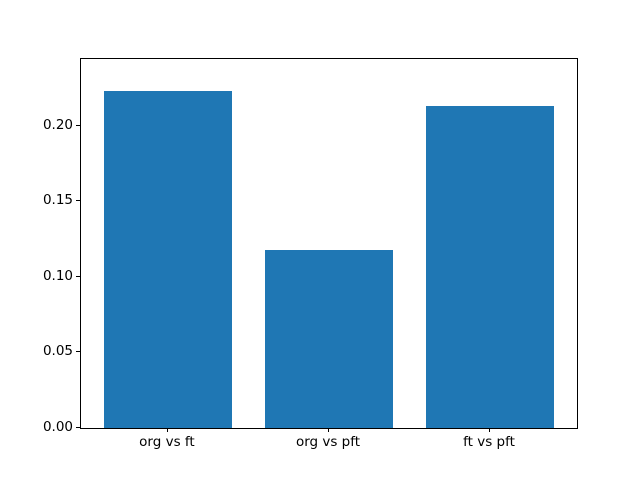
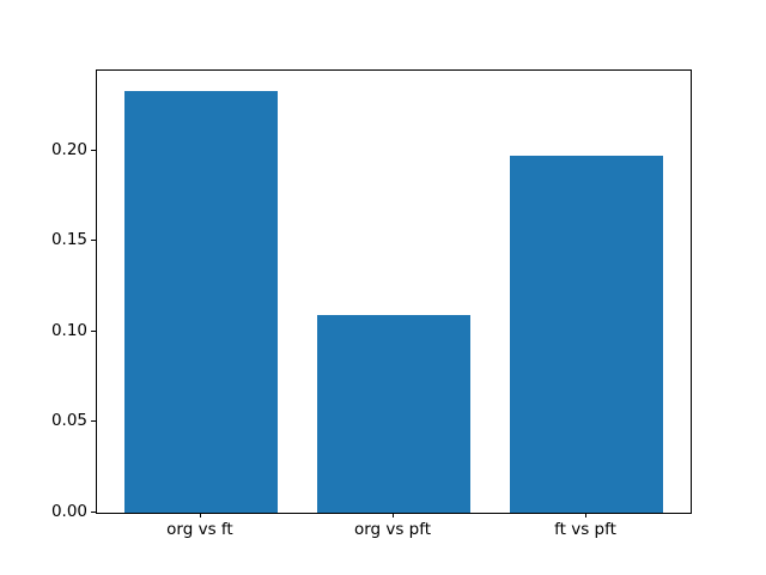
org vs ft: 0.223 -> 0.233
org vs pft: 0.118 -> 0.109
ft vs pft: 0.213 -> 0.197
